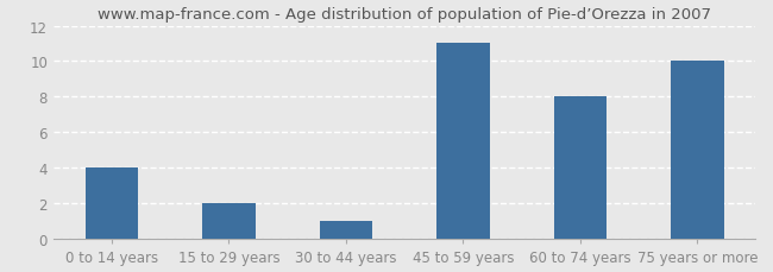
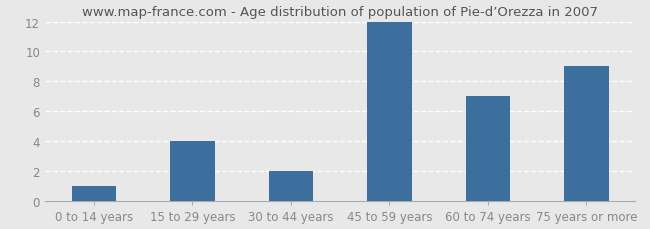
0 to 14 years: 4 -> 1
15 to 29 years: 2 -> 4
30 to 44 years: 1 -> 2
45 to 59 years: 11 -> 12
60 to 74 years: 8 -> 7
75 years or more: 10 -> 9
